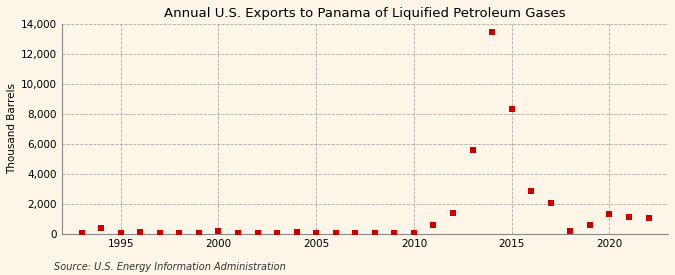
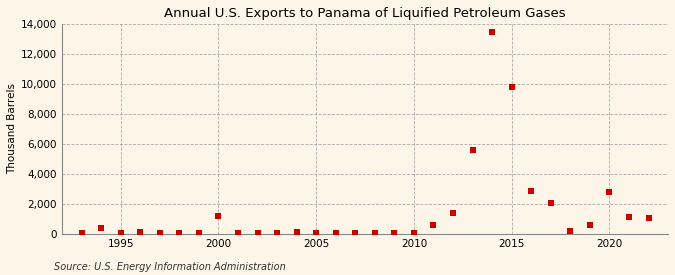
2000: 200 -> 1,200
2015: 8,400 -> 9,800
2020: 1,300 -> 2,800
